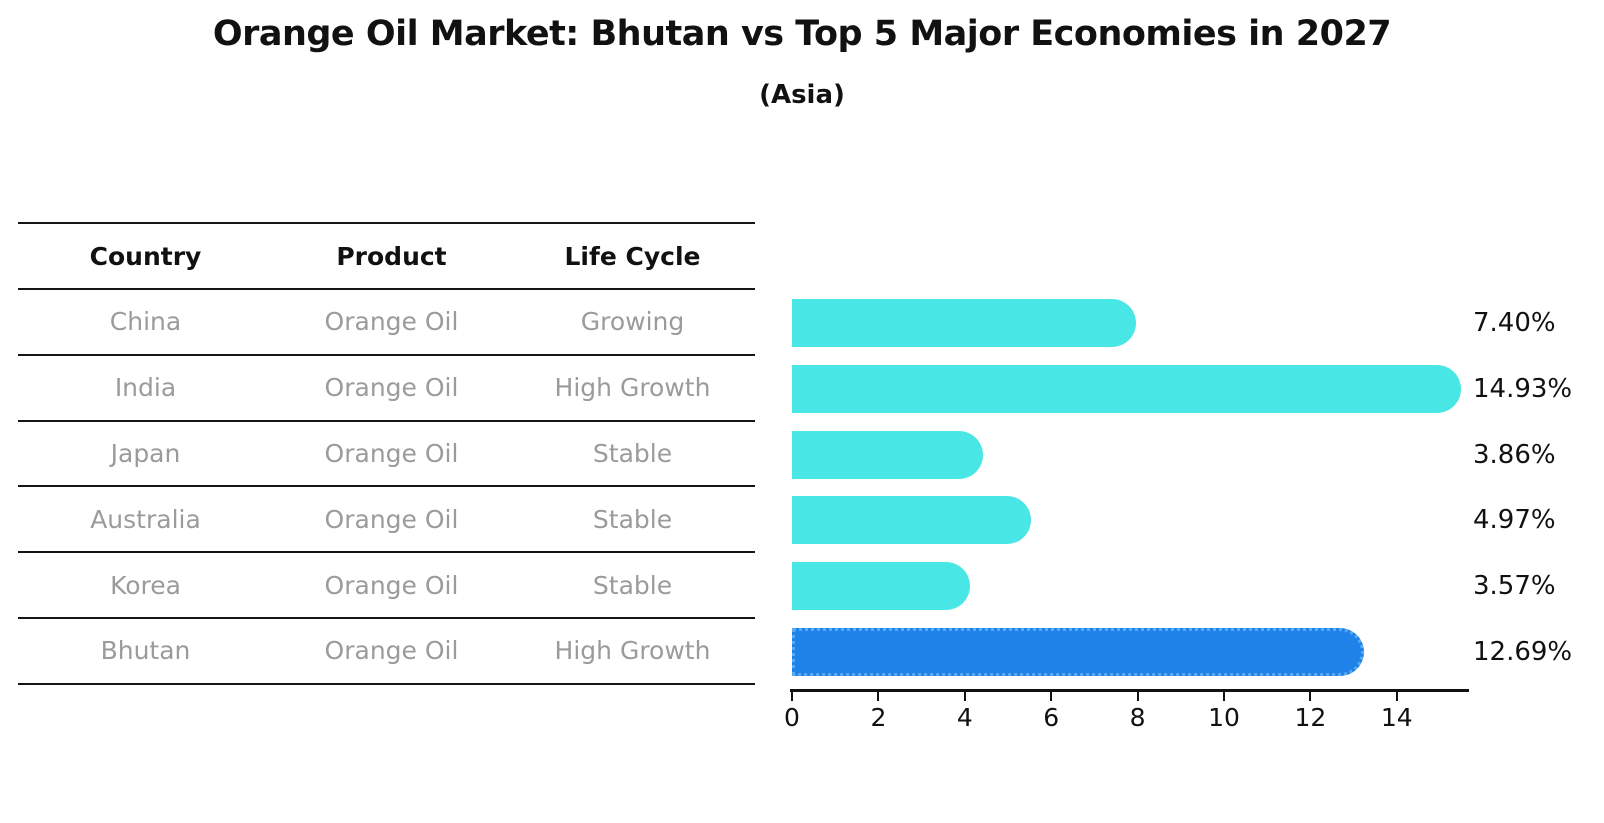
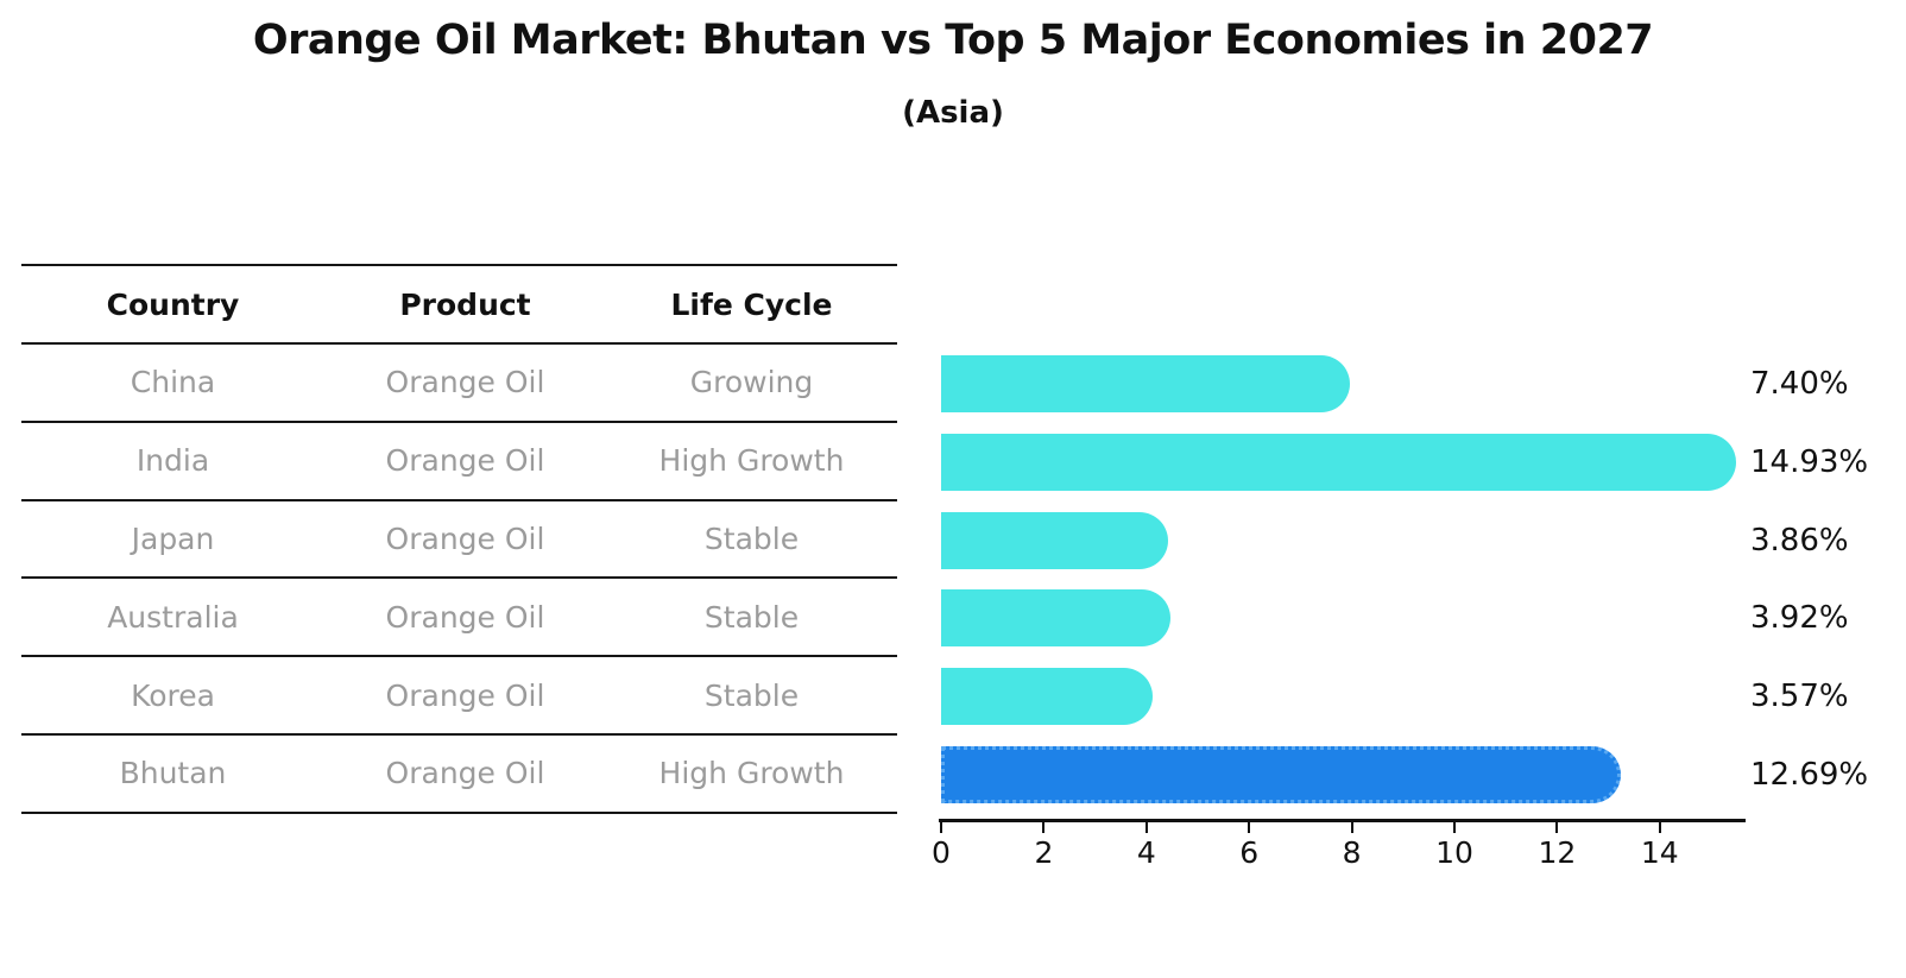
Australia: 4.97% -> 3.92%
